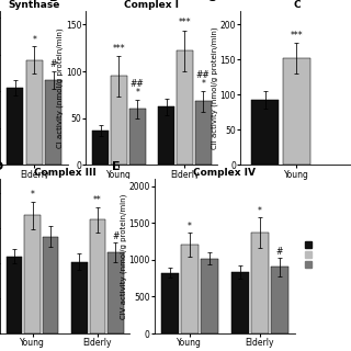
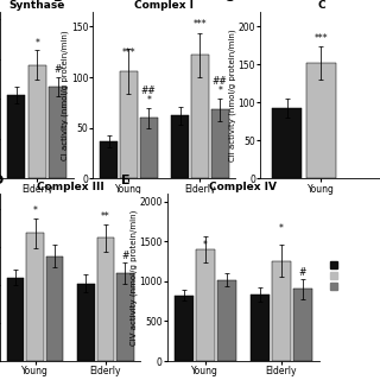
Complex I/Young: 95 -> 106
Complex IV/Young: 1210 -> 1400
Complex IV/Elderly: 1370 -> 1260
